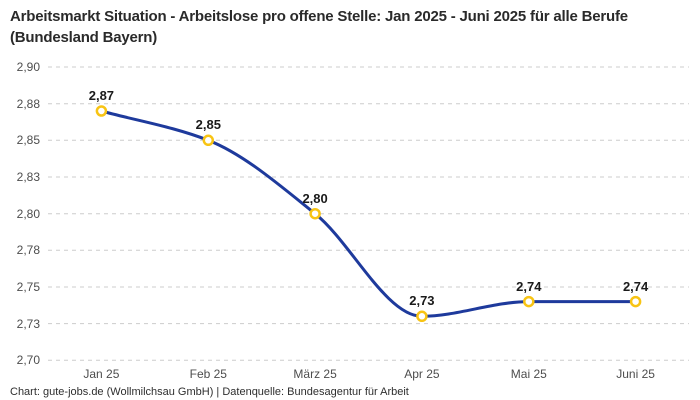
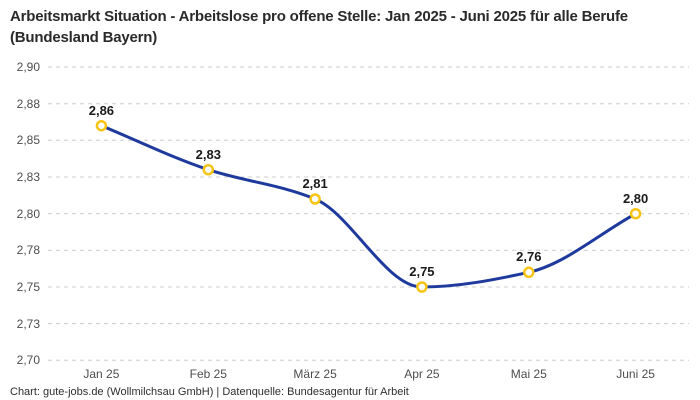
Jan 25: 2,87 -> 2,86
Feb 25: 2,85 -> 2,83
März 25: 2,80 -> 2,81
Apr 25: 2,73 -> 2,75
Mai 25: 2,74 -> 2,76
Juni 25: 2,74 -> 2,80
